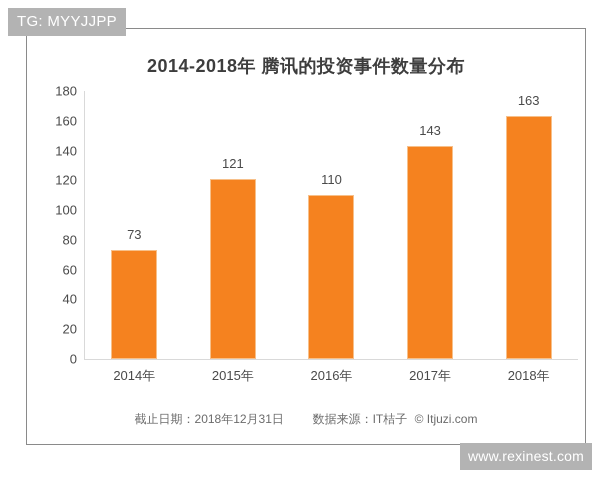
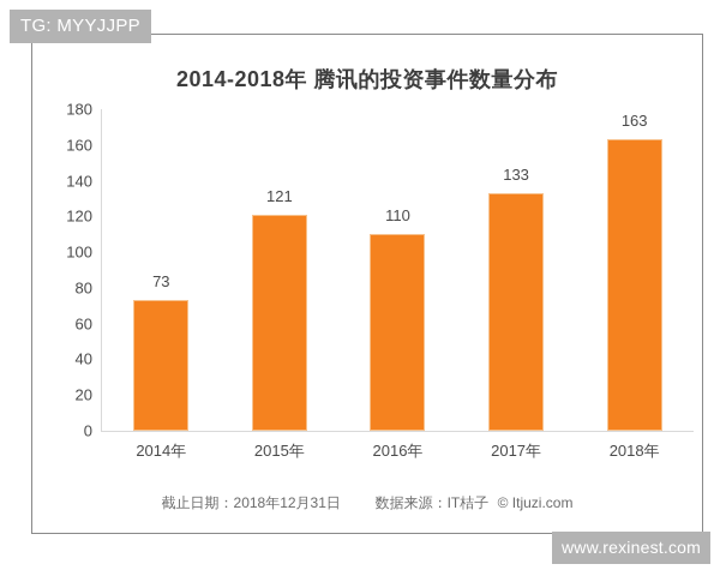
2017年: 143 -> 133
